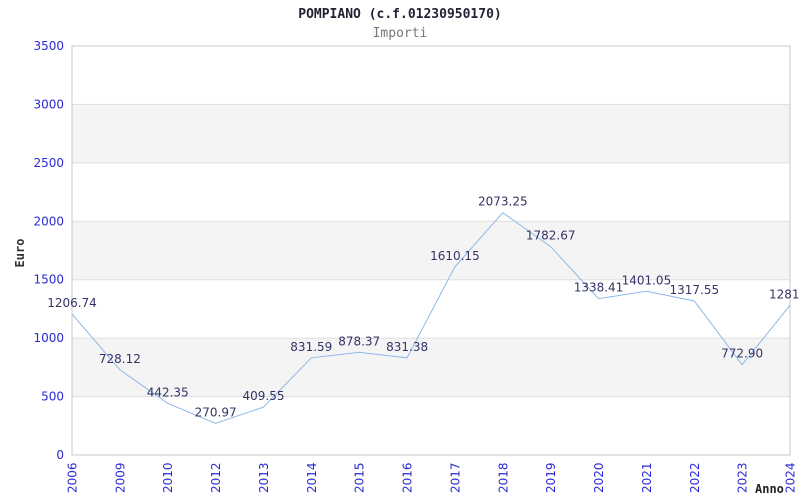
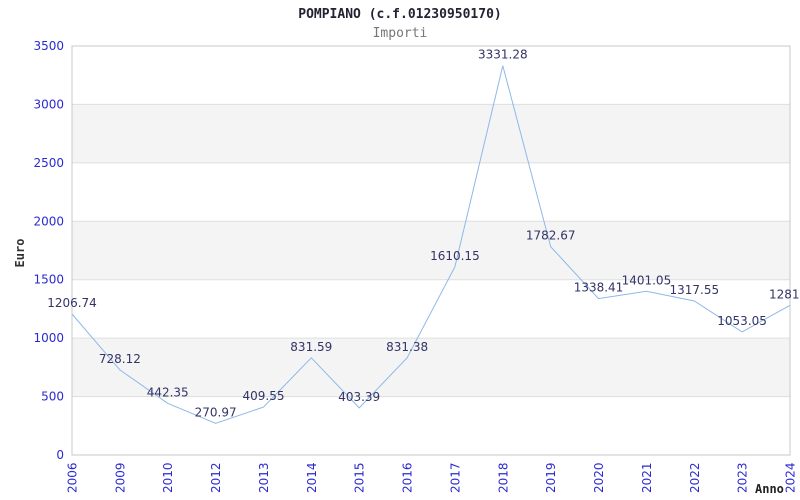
2015: 878.37 -> 403.39
2018: 2073.25 -> 3331.28
2023: 772.90 -> 1053.05
